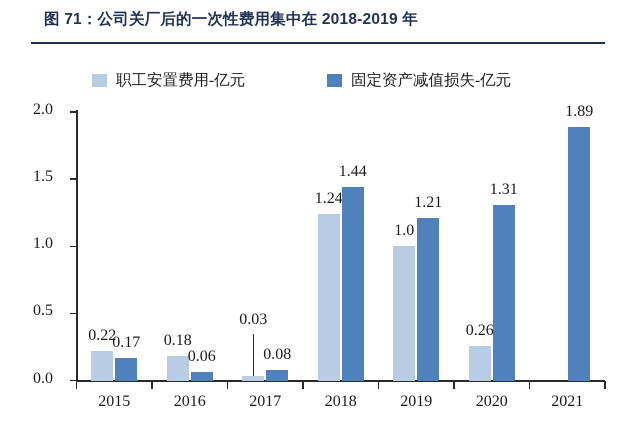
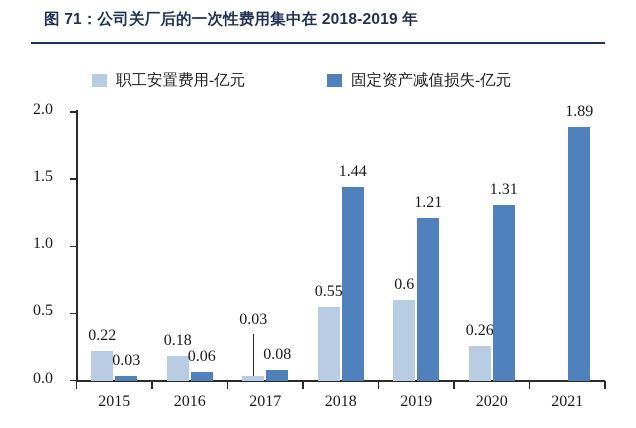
固定资产减值损失-亿元/2015: 0.17 -> 0.03
职工安置费用-亿元/2018: 1.24 -> 0.55
职工安置费用-亿元/2019: 1.0 -> 0.6
